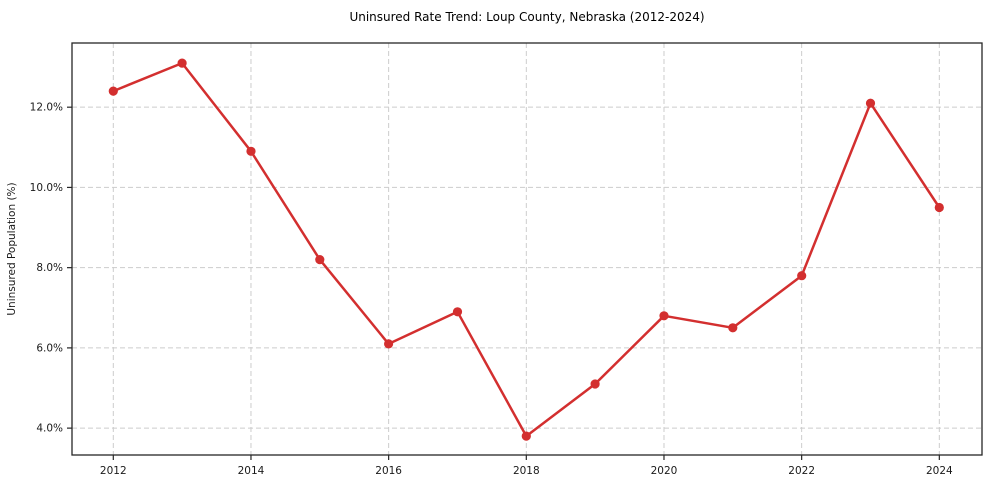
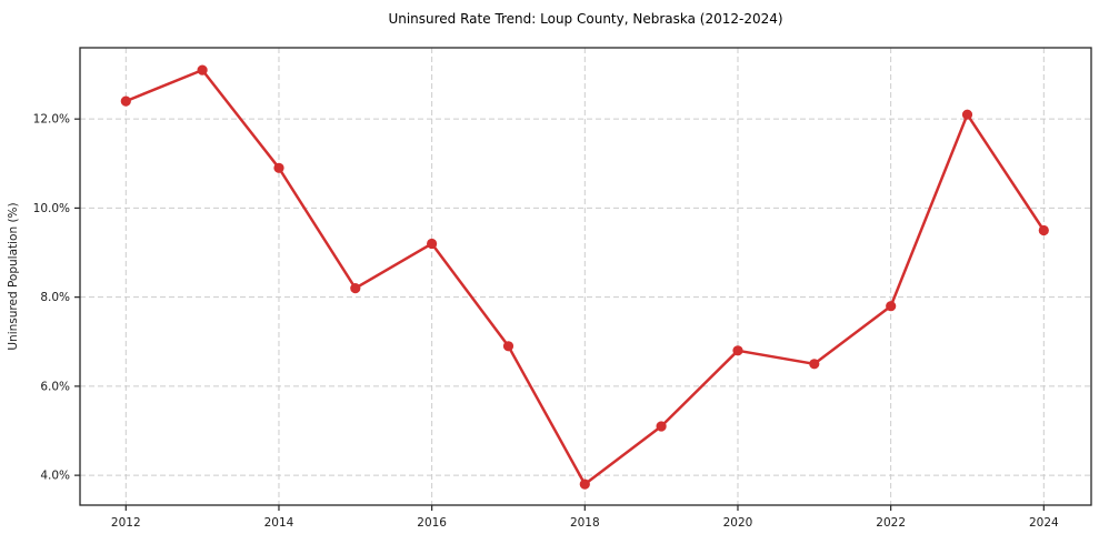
2016: 6.1% -> 9.2%
